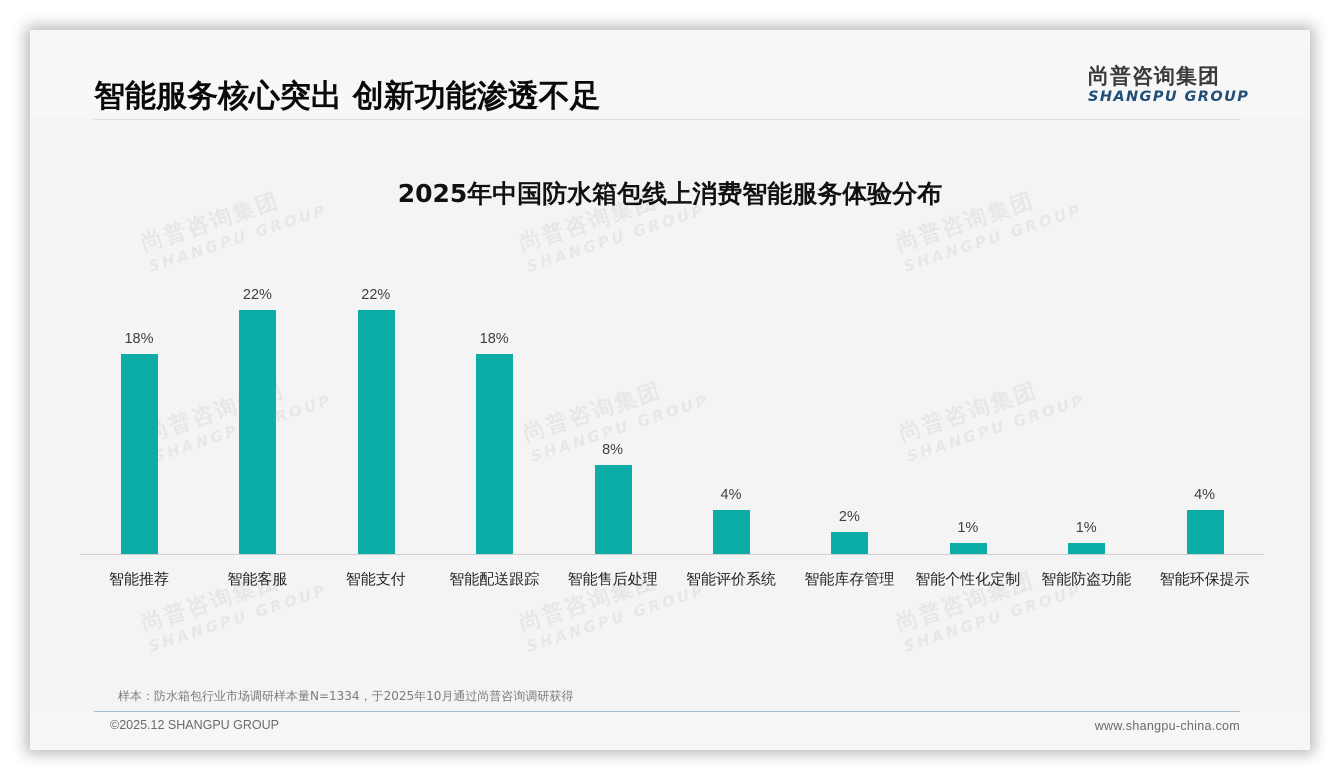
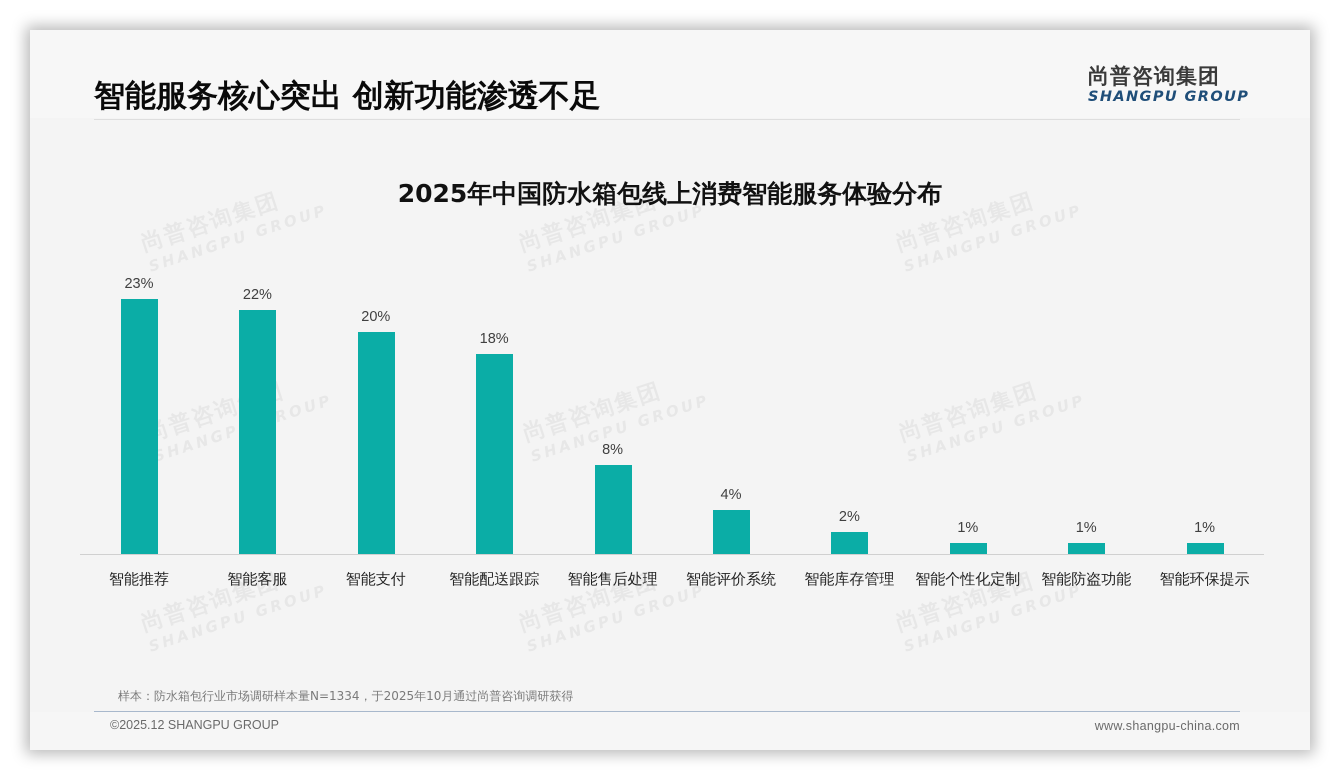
智能推荐: 18% -> 23%
智能支付: 22% -> 20%
智能环保提示: 4% -> 1%
